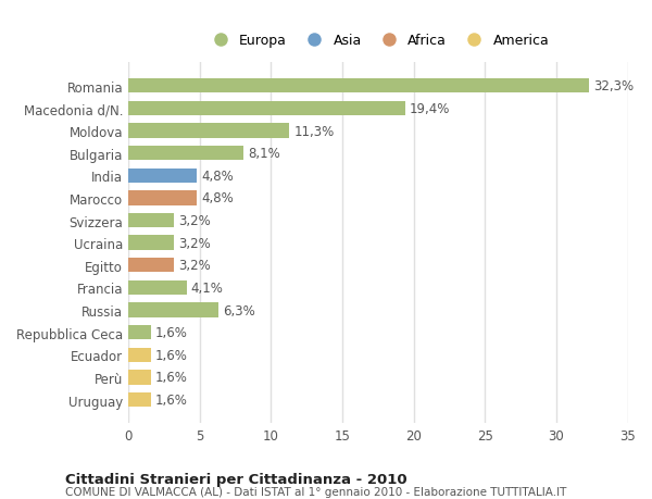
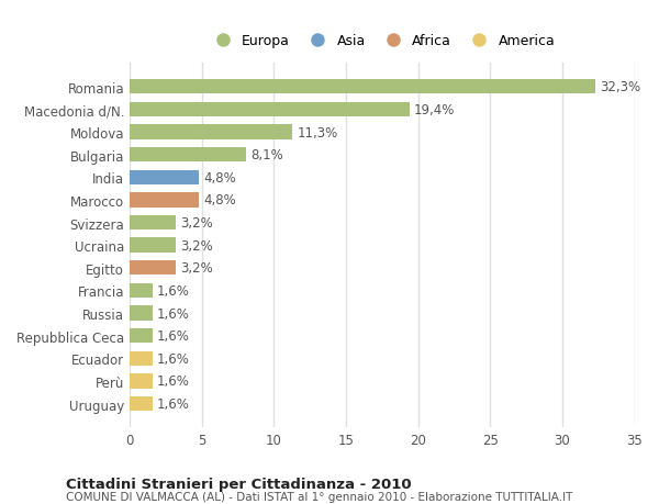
Francia: 4,1% -> 1,6%
Russia: 6,3% -> 1,6%
